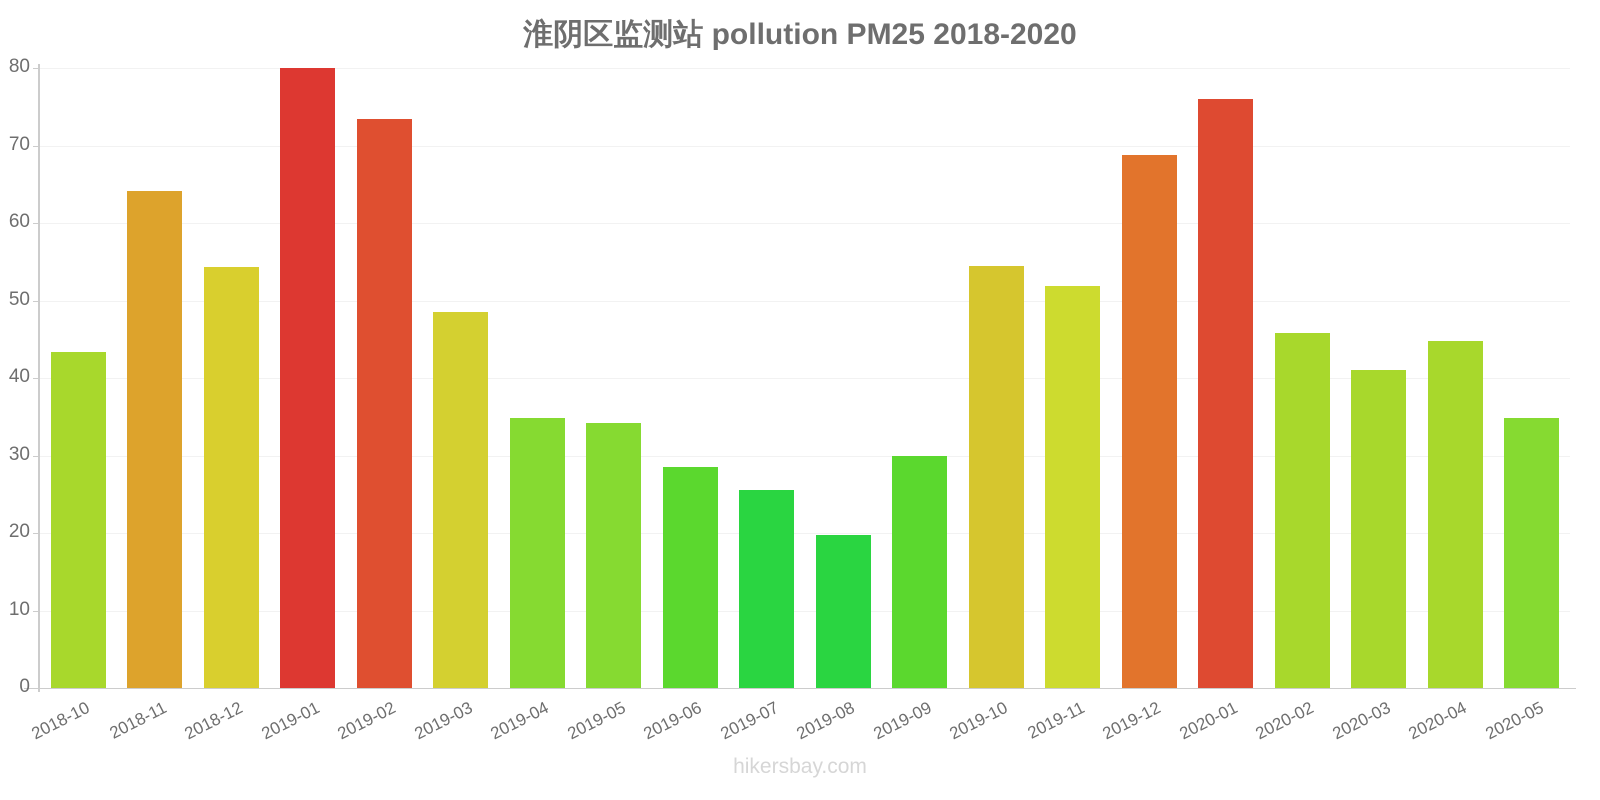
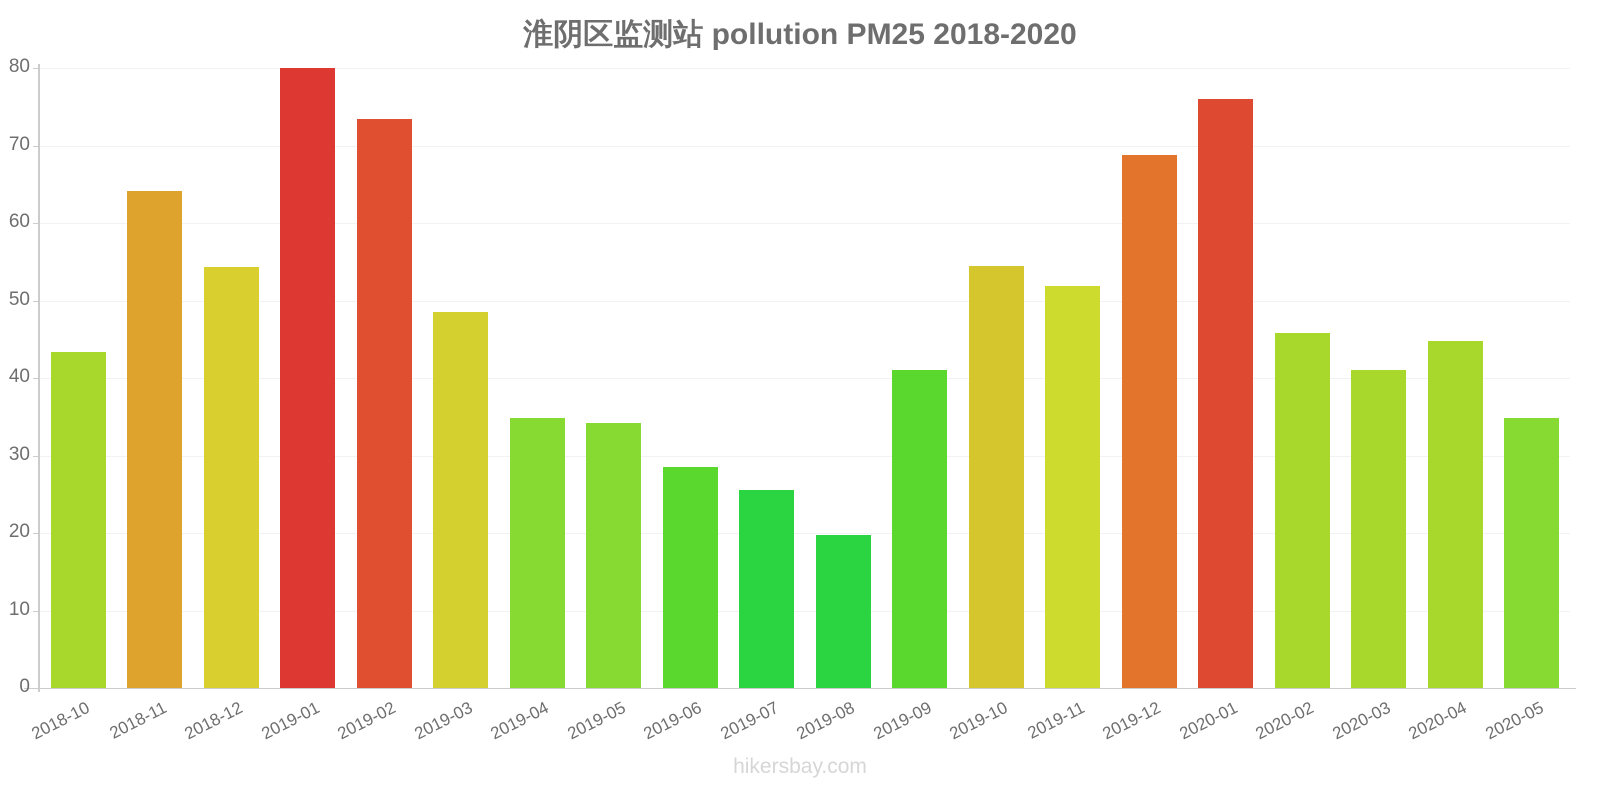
2019-09: 30 -> 41
